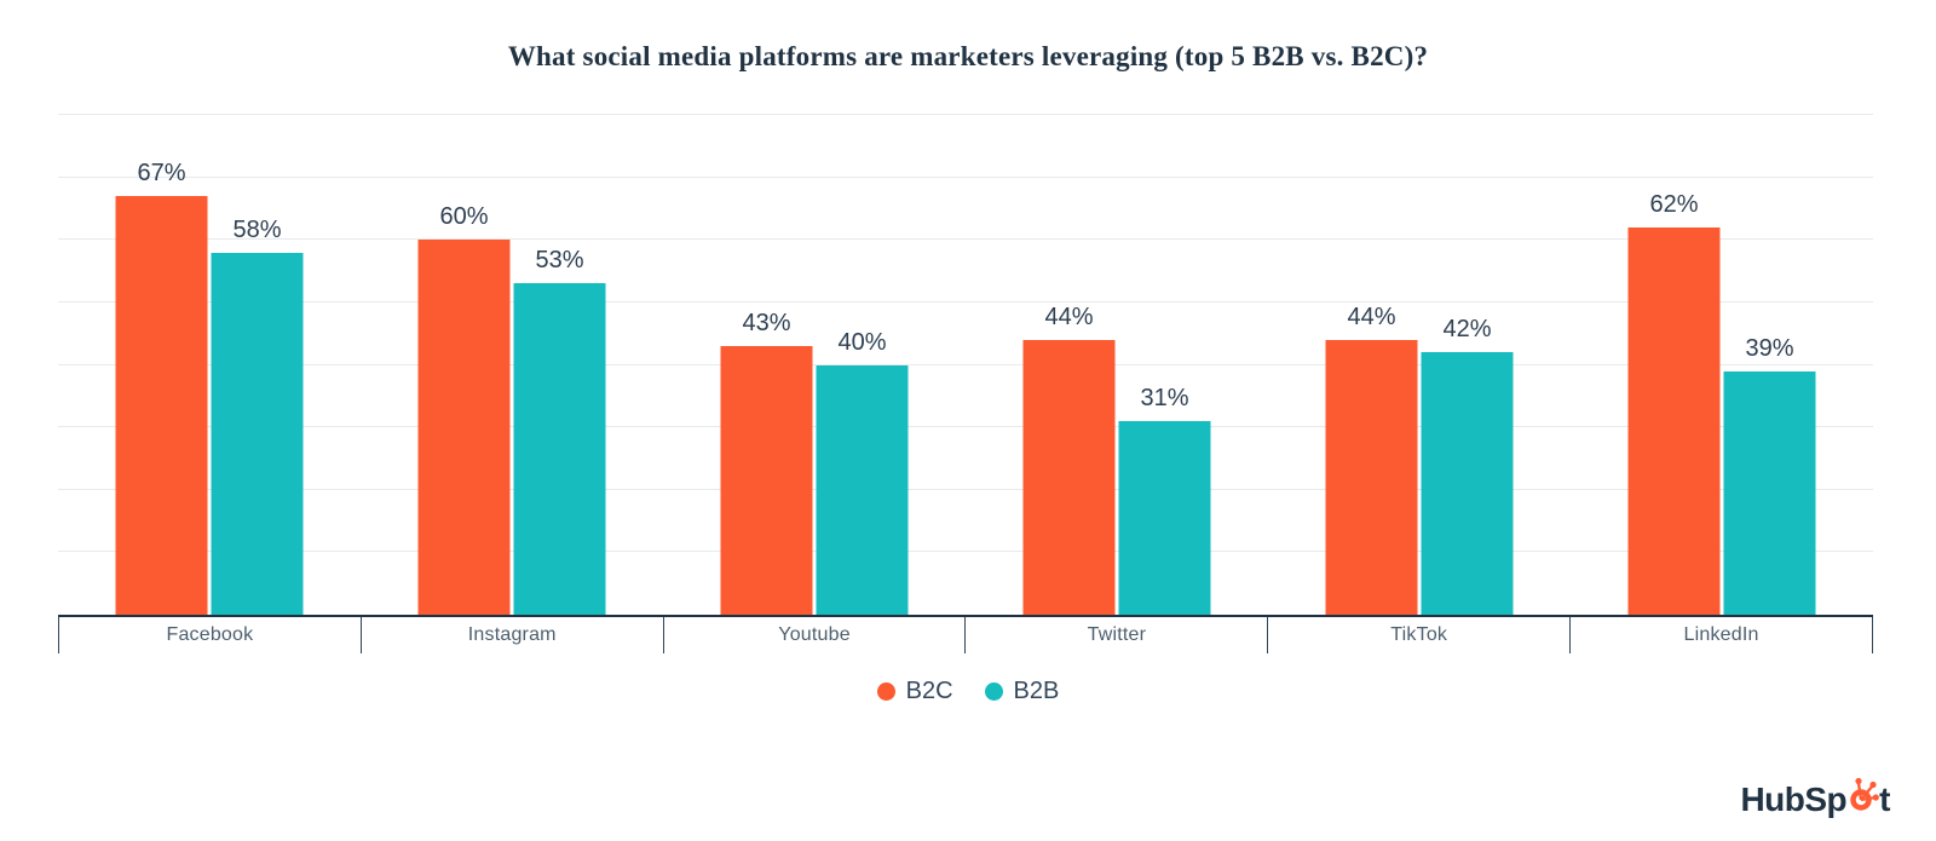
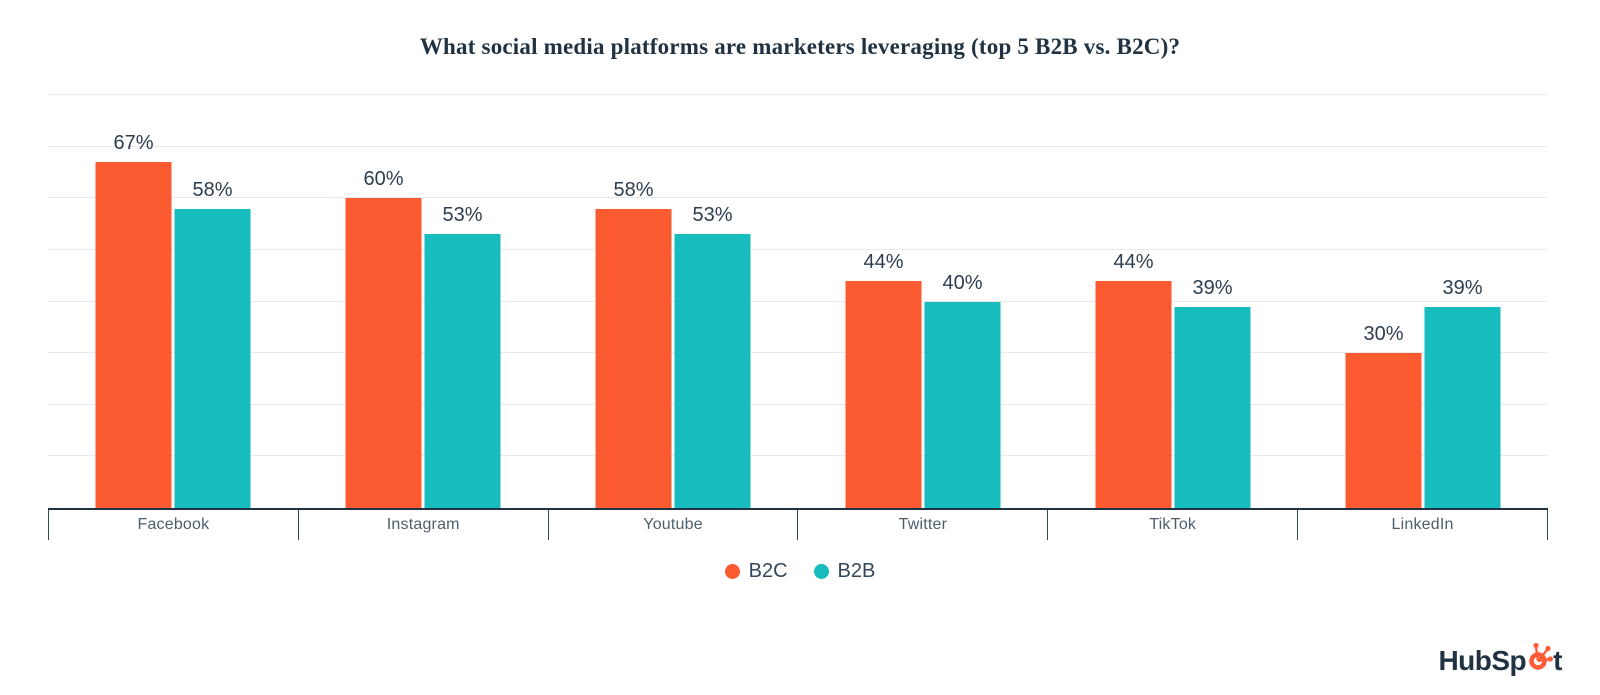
B2C/Youtube: 43% -> 58%
B2B/Youtube: 40% -> 53%
B2B/Twitter: 31% -> 40%
B2B/TikTok: 42% -> 39%
B2C/LinkedIn: 62% -> 30%
